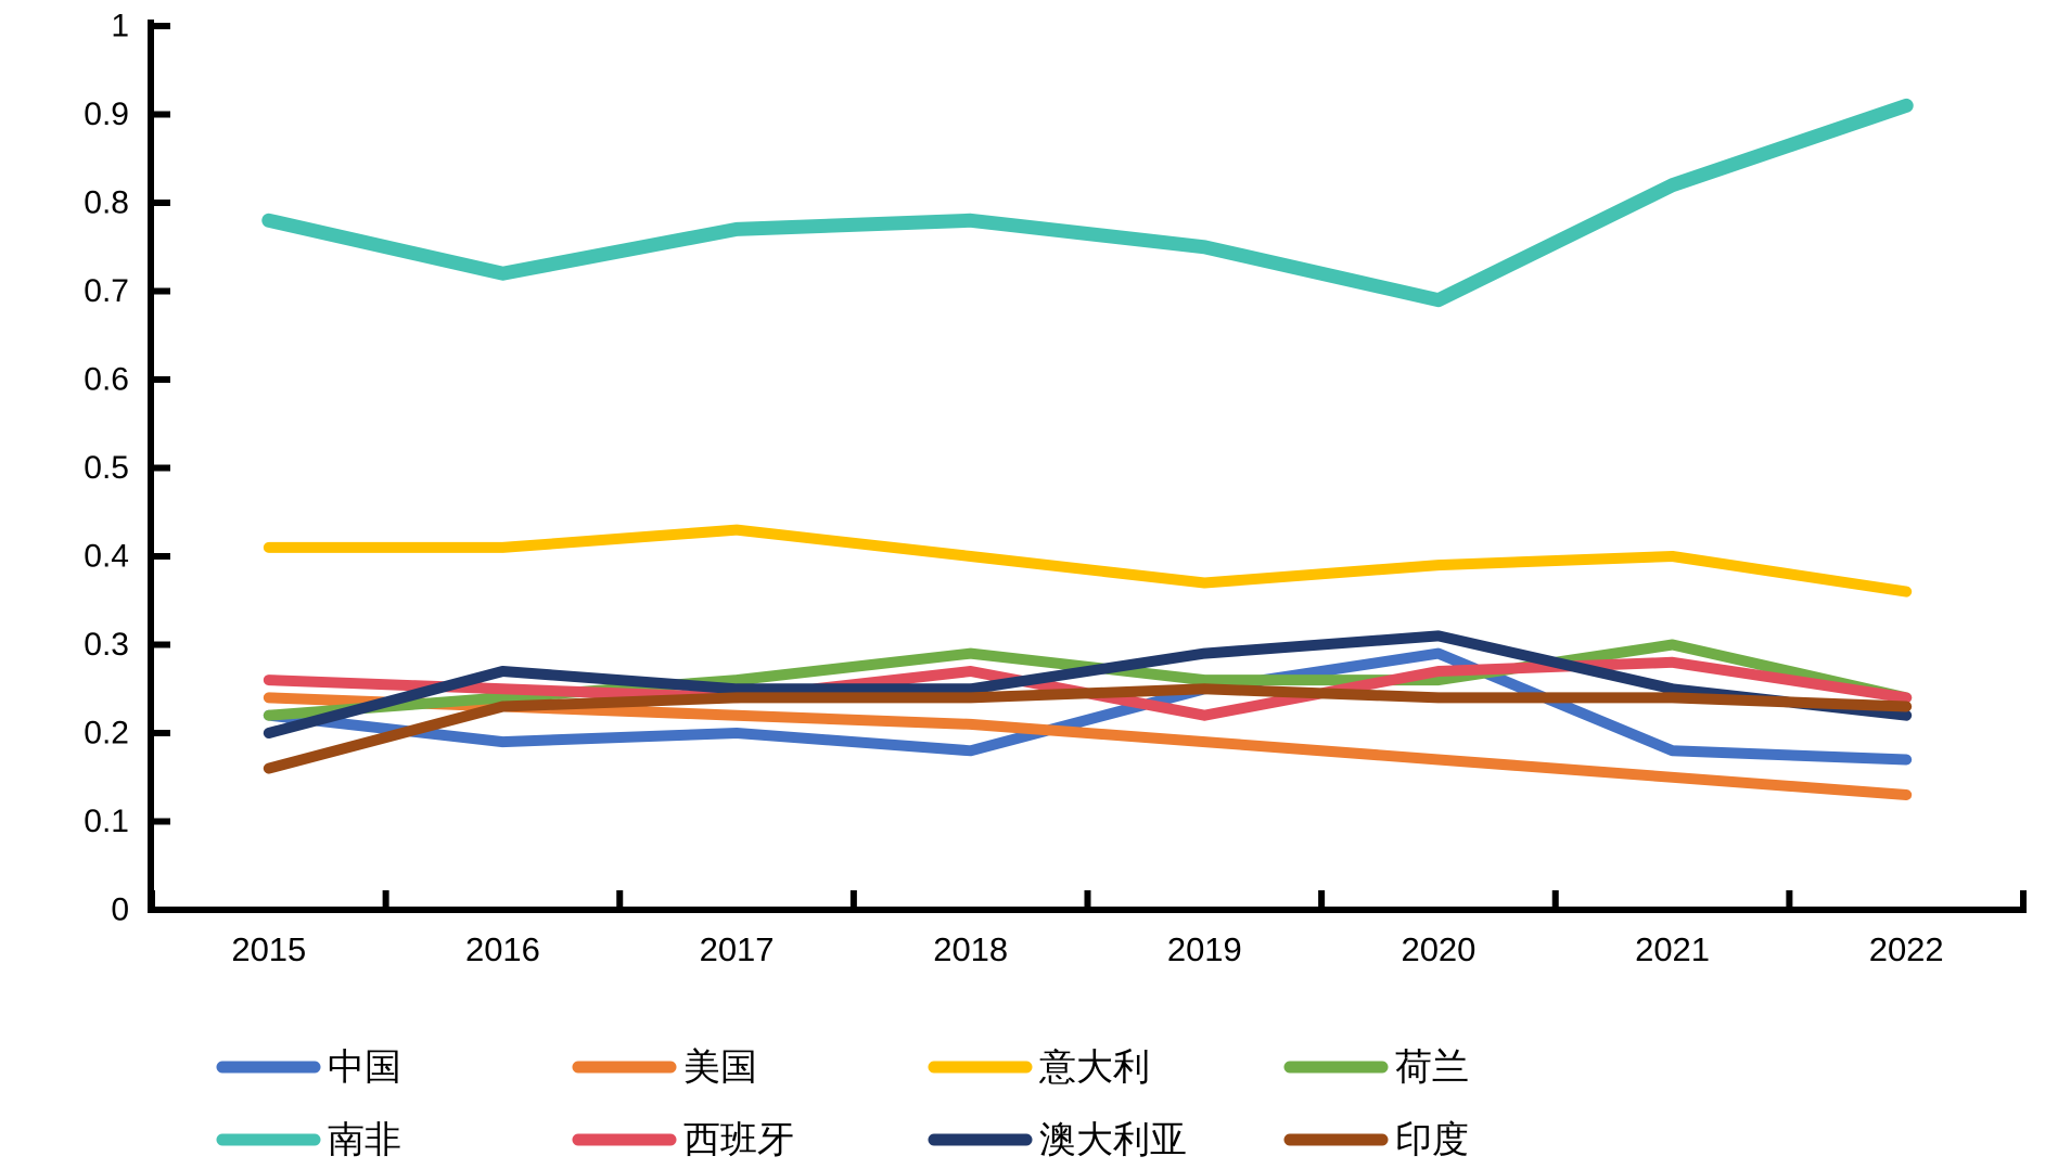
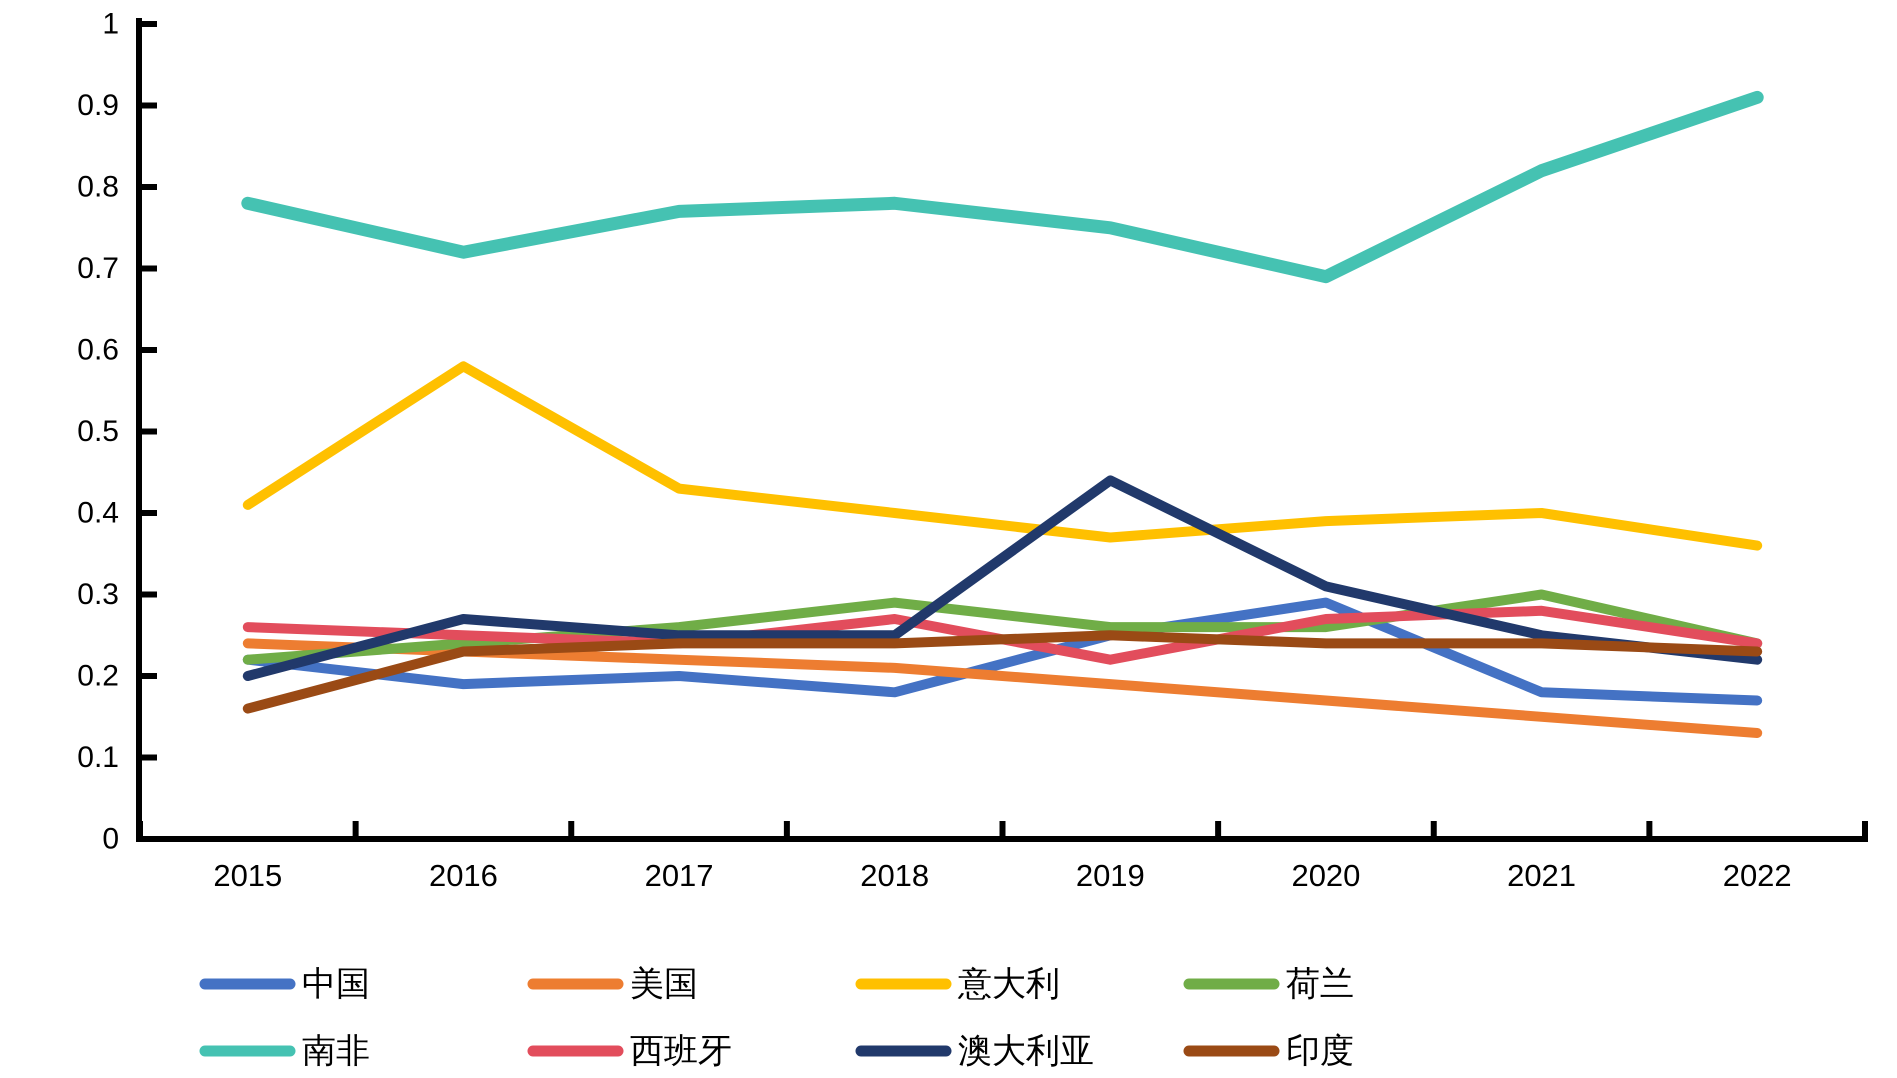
意大利/2016: 0.41 -> 0.58
澳大利亚/2019: 0.29 -> 0.44
